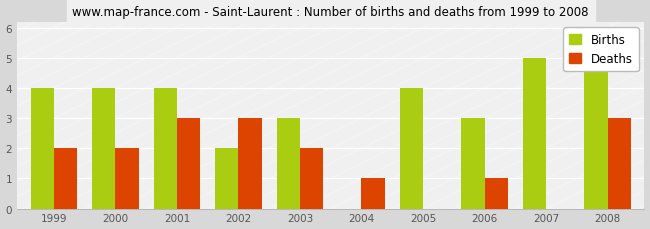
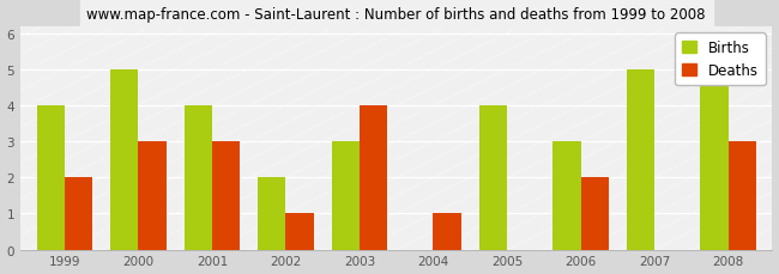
Births/2000: 4 -> 5
Deaths/2000: 2 -> 3
Deaths/2002: 3 -> 1
Deaths/2003: 2 -> 4
Deaths/2006: 1 -> 2
